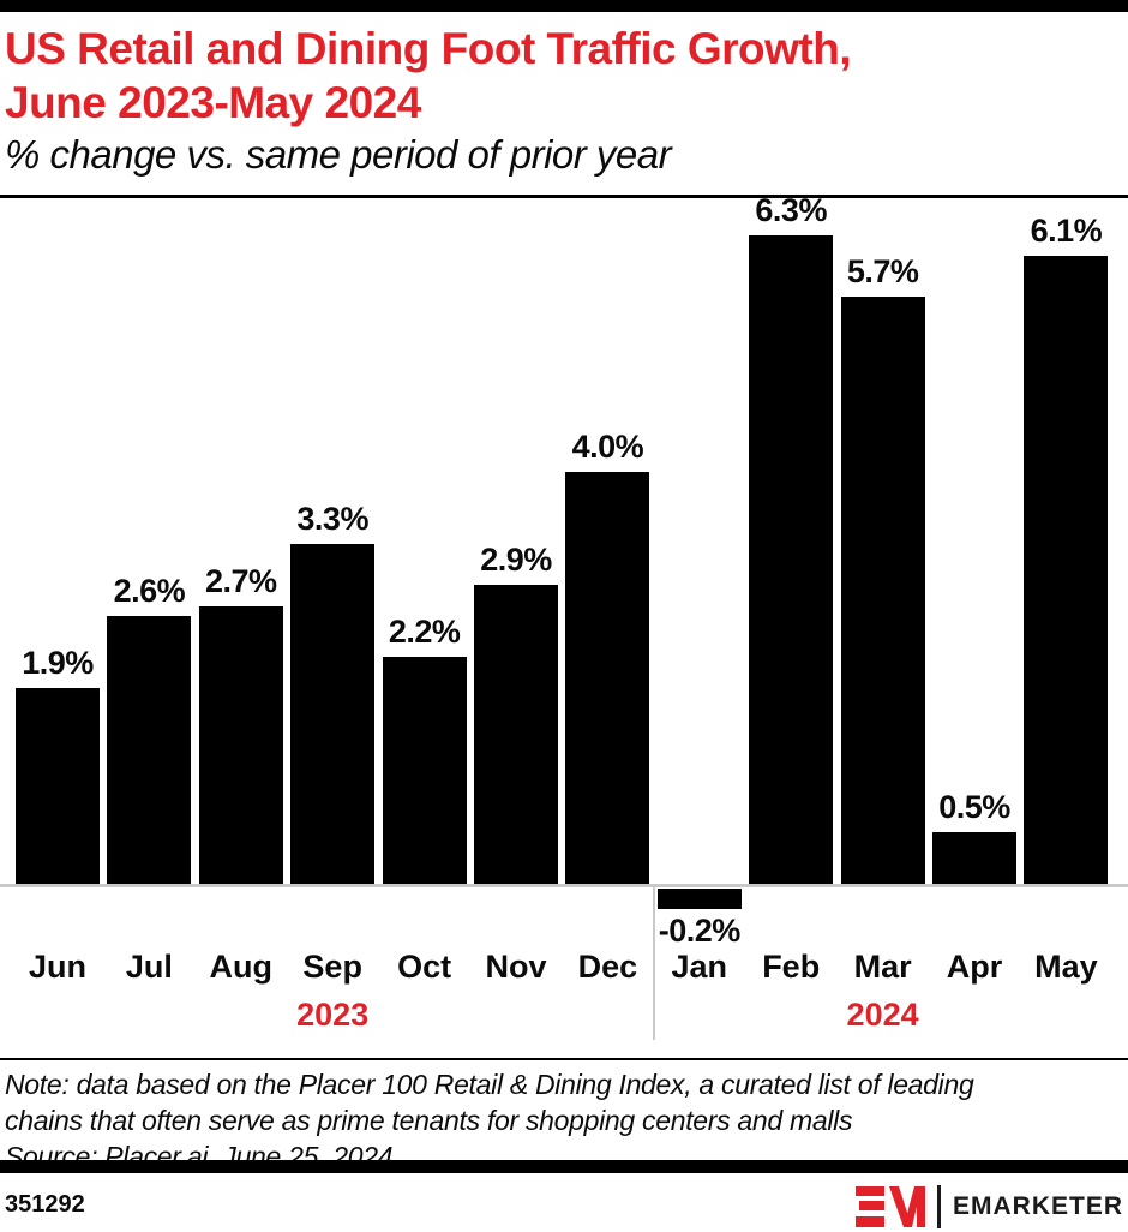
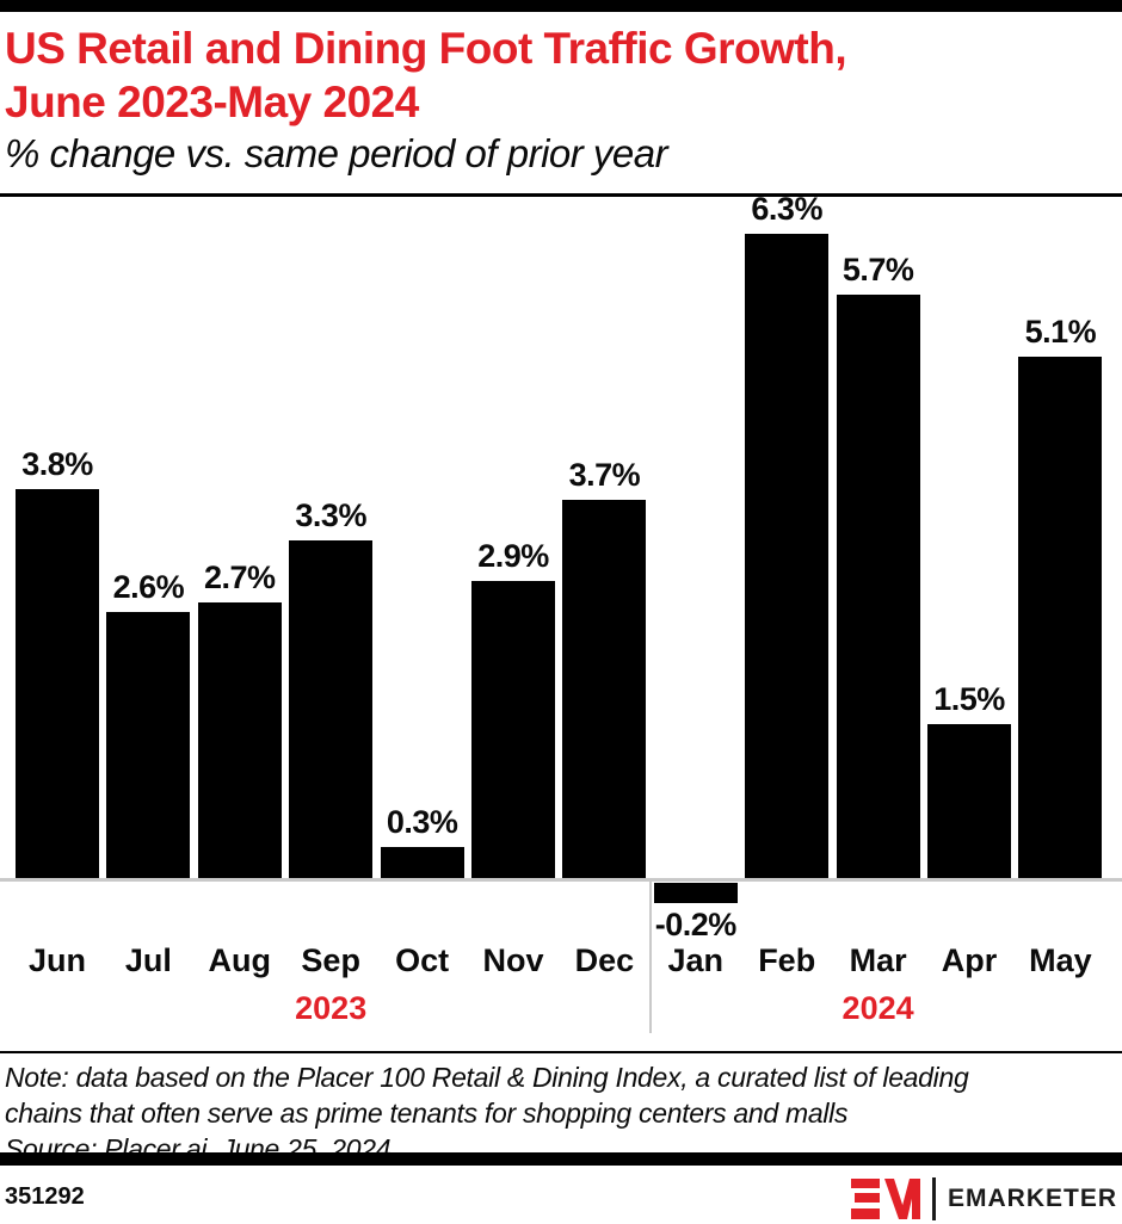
Jun: 1.9% -> 3.8%
Oct: 2.2% -> 0.3%
Dec: 4.0% -> 3.7%
Apr: 0.5% -> 1.5%
May: 6.1% -> 5.1%
